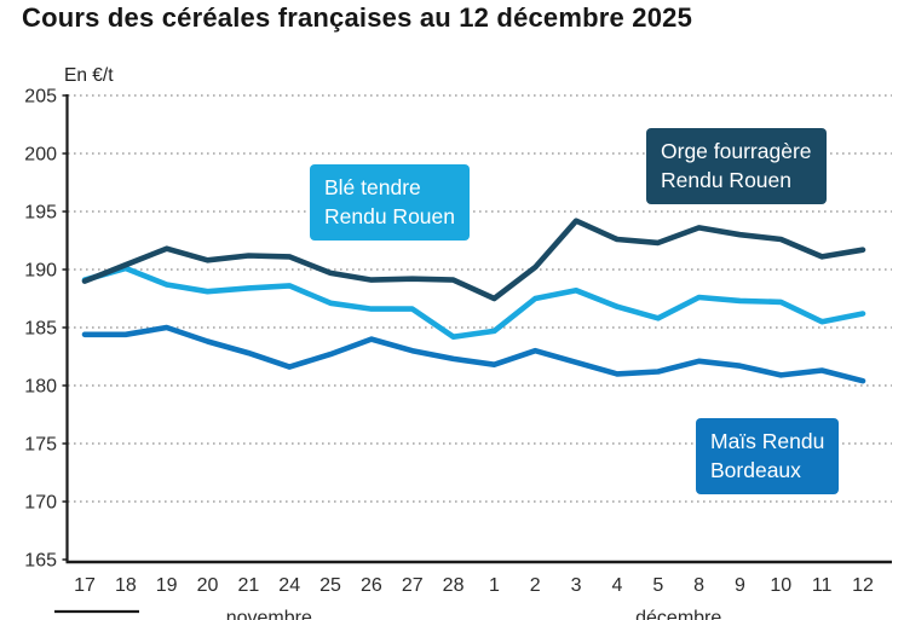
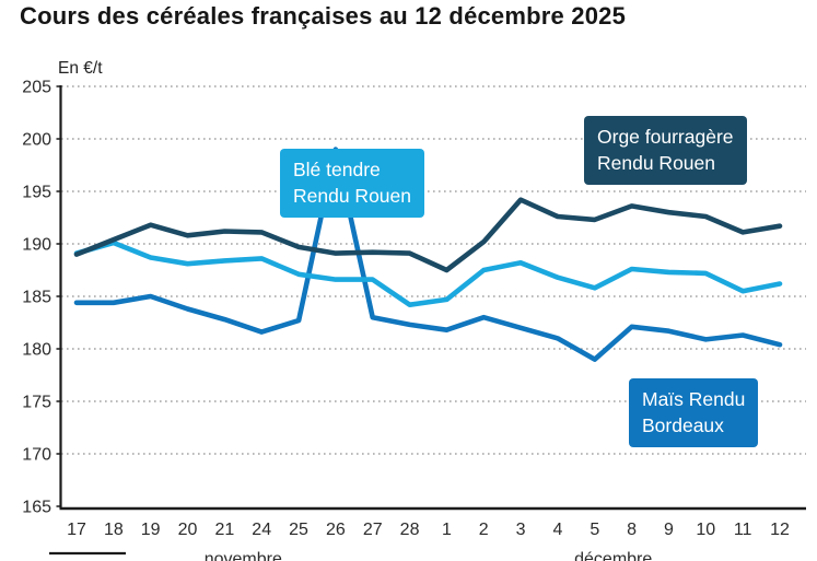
Maïs Rendu Bordeaux/26: 184 -> 199
Maïs Rendu Bordeaux/5: 181 -> 179
